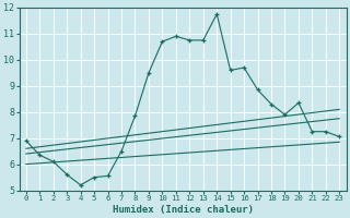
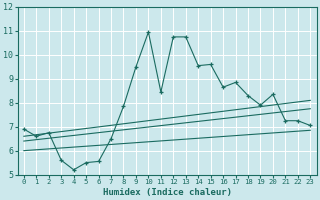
1: 6.35 -> 6.60
2: 6.10 -> 6.75
10: 10.70 -> 10.95
11: 10.90 -> 8.45
14: 11.75 -> 9.55
16: 9.70 -> 8.65
